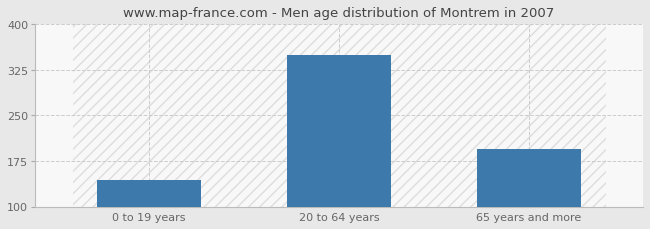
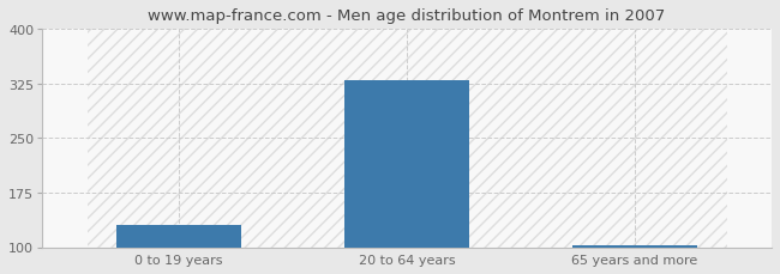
0 to 19 years: 144 -> 130
20 to 64 years: 350 -> 330
65 years and more: 194 -> 102
